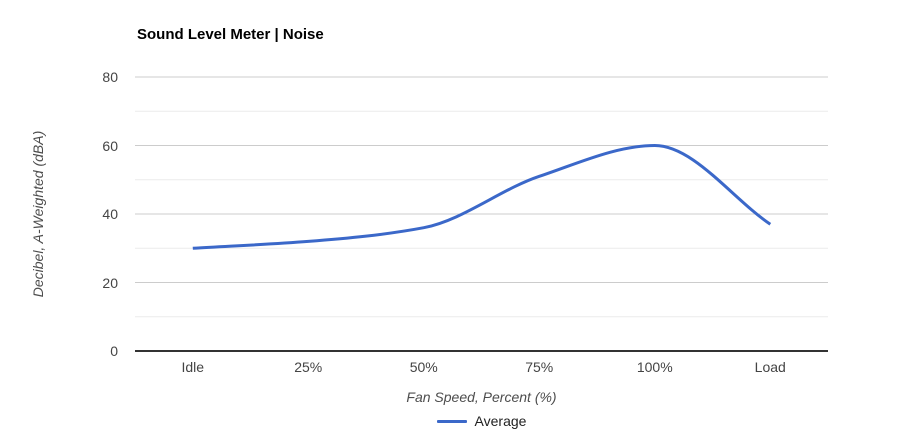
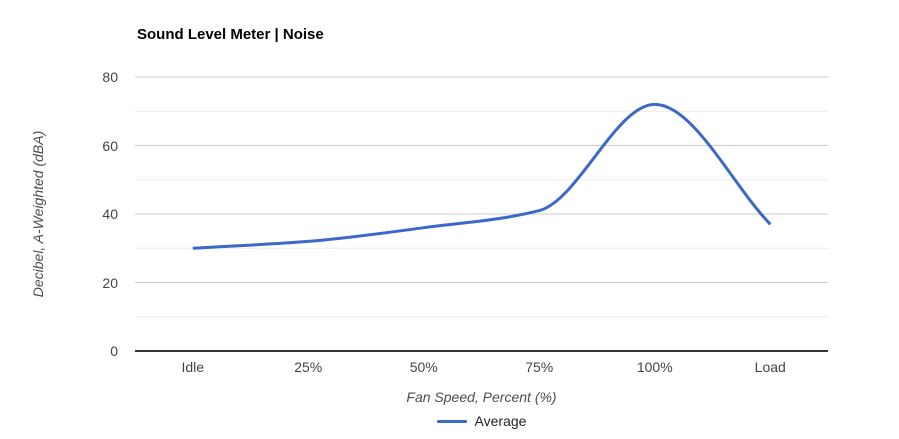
75%: 51 -> 41
100%: 60 -> 72
